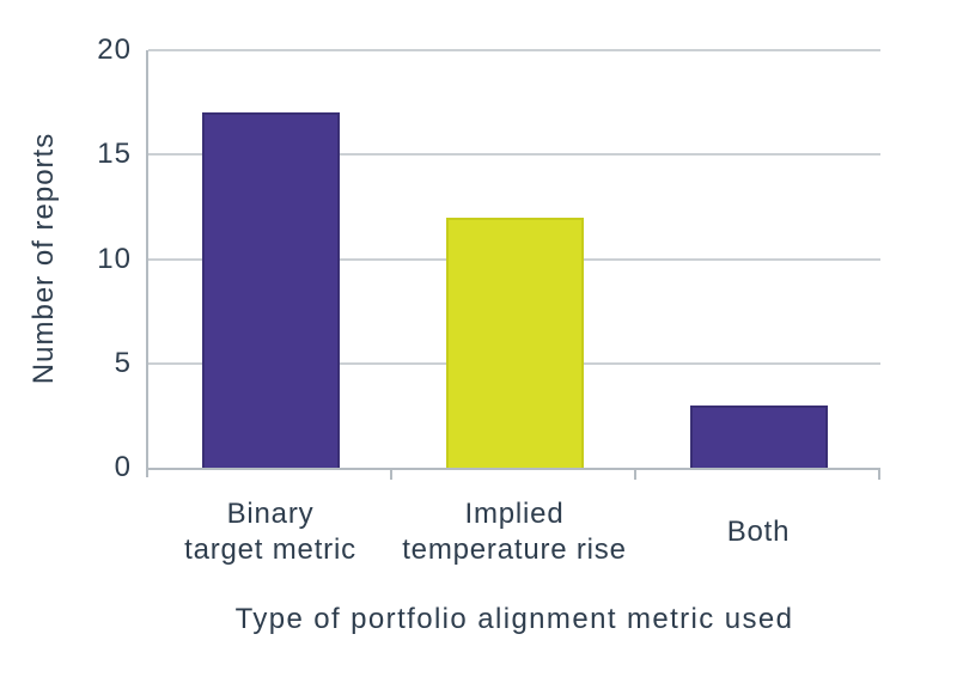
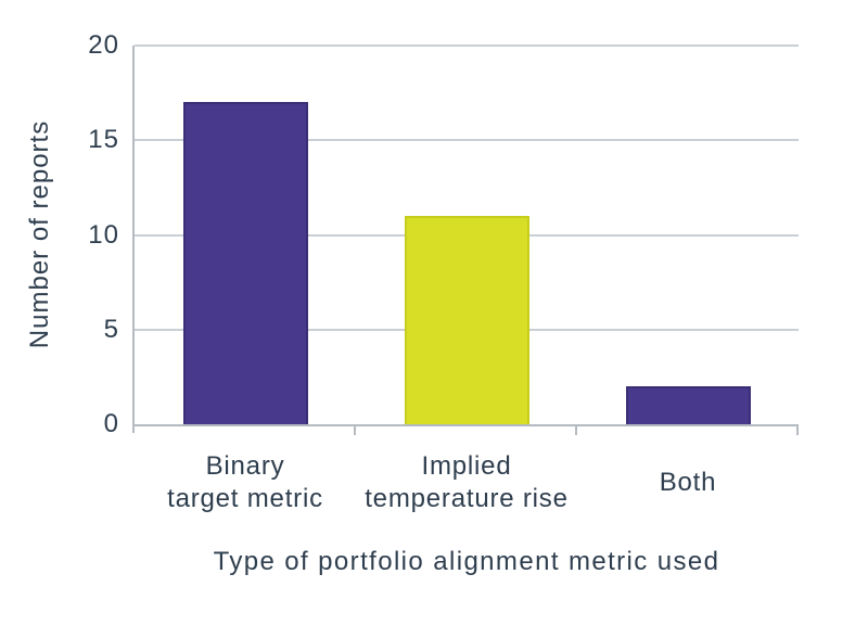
Implied temperature rise: 12 -> 11
Both: 3 -> 2
